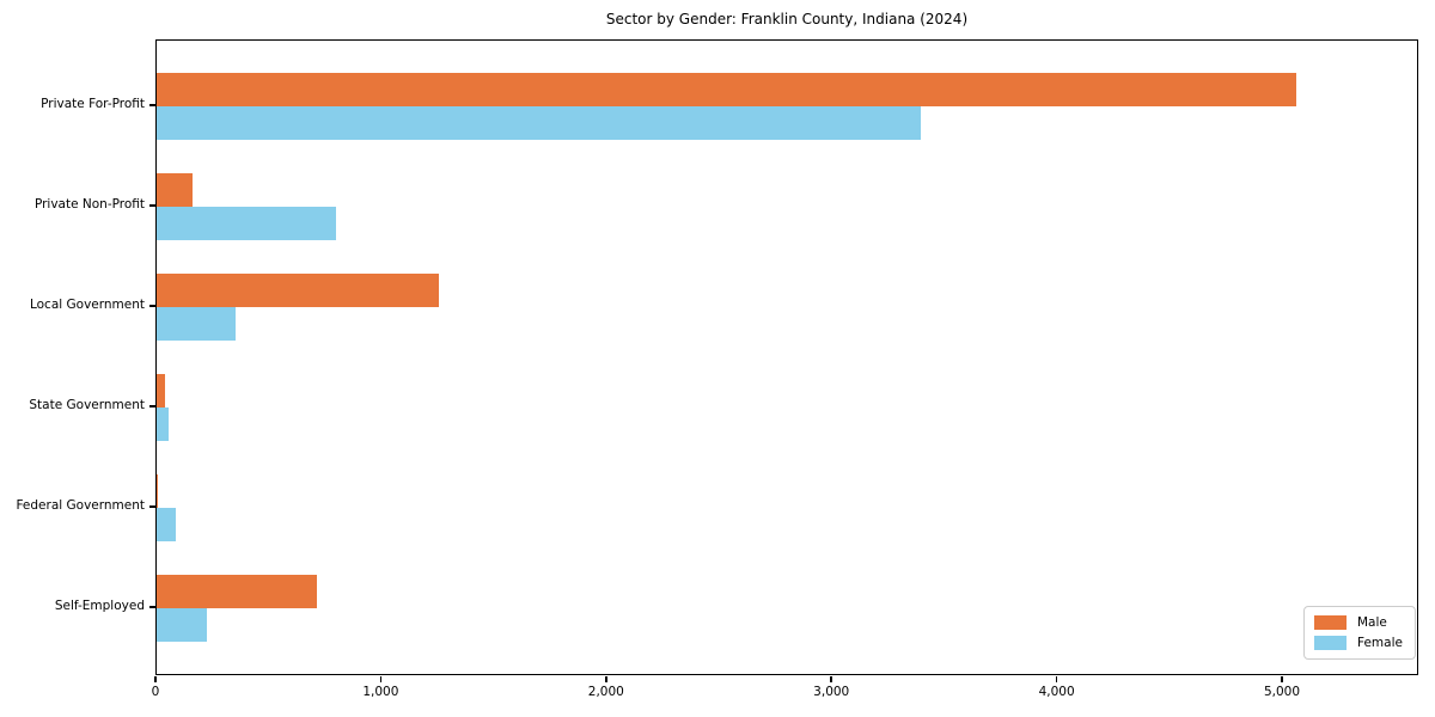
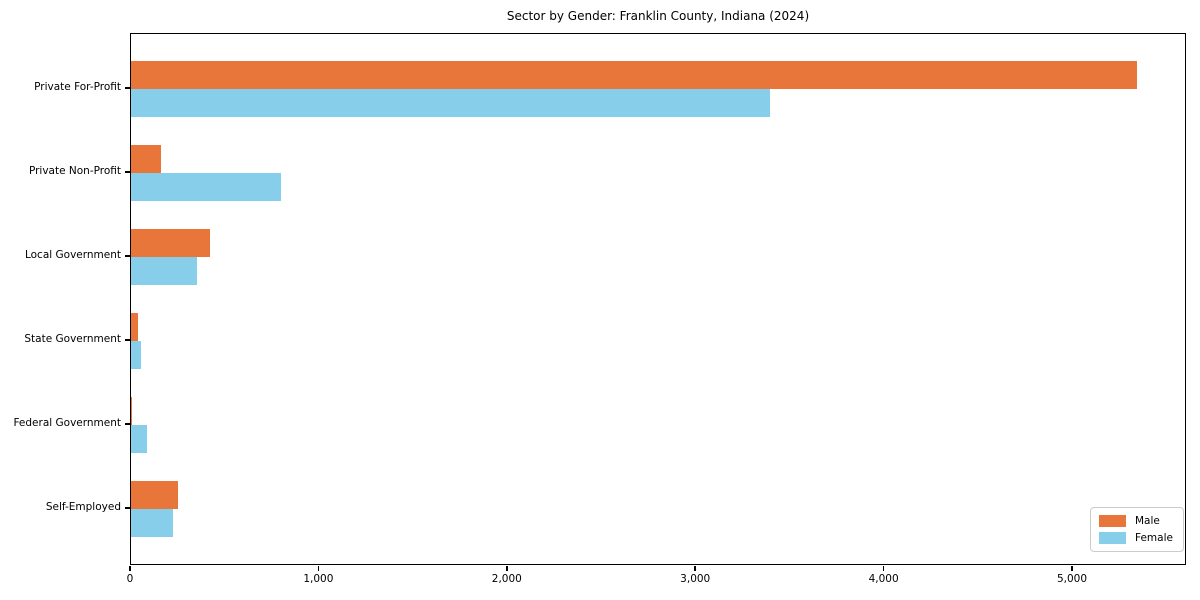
Male/Private For-Profit: 5060 -> 5340
Male/Local Government: 1250 -> 420
Male/Self-Employed: 710 -> 250
